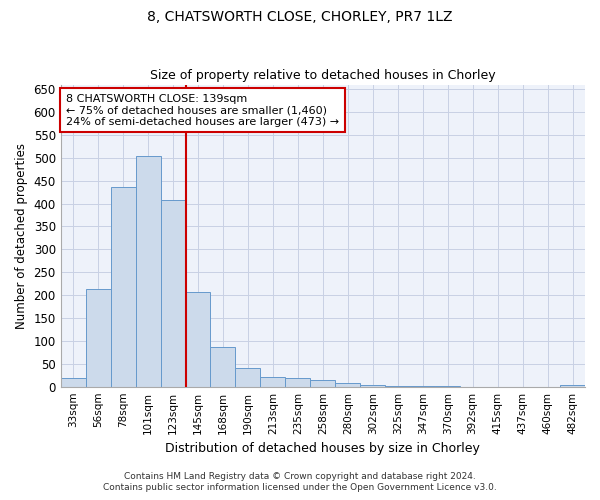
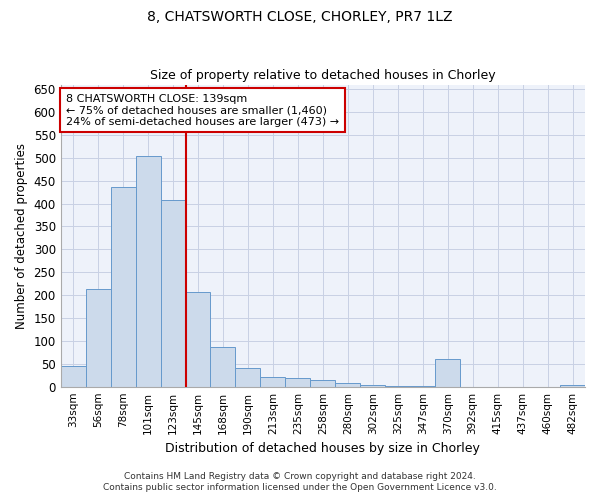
33sqm: 18 -> 45
370sqm: 1 -> 60
